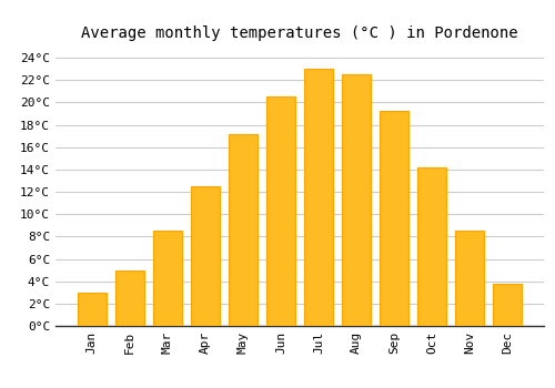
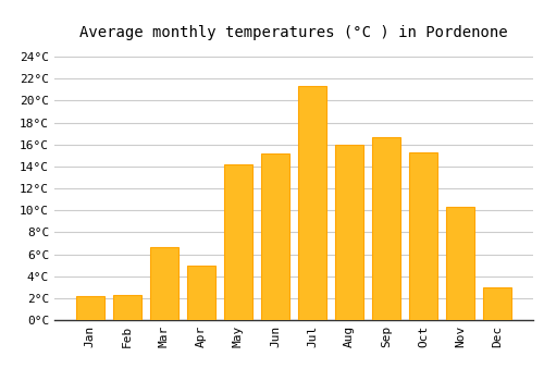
Jan: 3.0°C -> 2.2°C
Feb: 5.0°C -> 2.3°C
Mar: 8.5°C -> 6.6°C
Apr: 12.5°C -> 5.0°C
May: 17.2°C -> 14.2°C
Jun: 20.5°C -> 15.2°C
Jul: 23.0°C -> 21.3°C
Aug: 22.5°C -> 16.0°C
Sep: 19.2°C -> 16.7°C
Oct: 14.2°C -> 15.3°C
Nov: 8.5°C -> 10.3°C
Dec: 3.8°C -> 3.0°C
